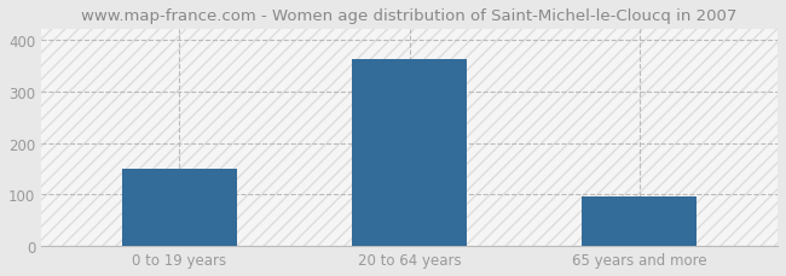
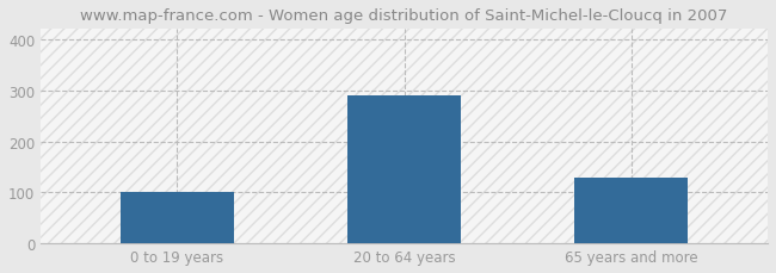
0 to 19 years: 150 -> 100
20 to 64 years: 362 -> 290
65 years and more: 95 -> 130
